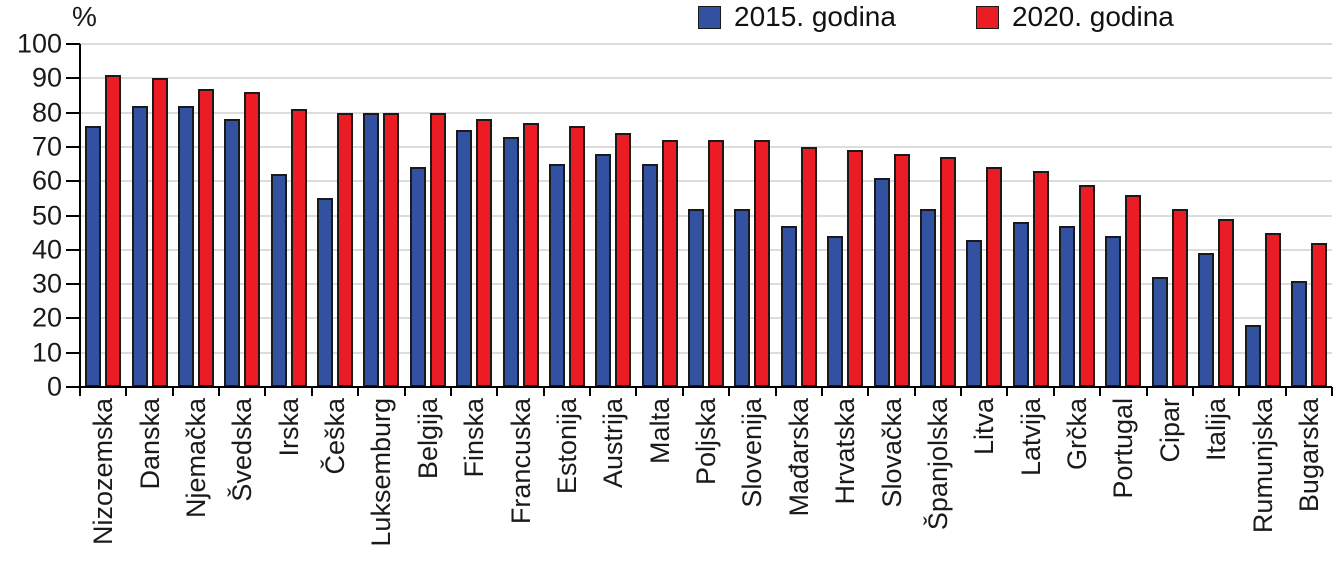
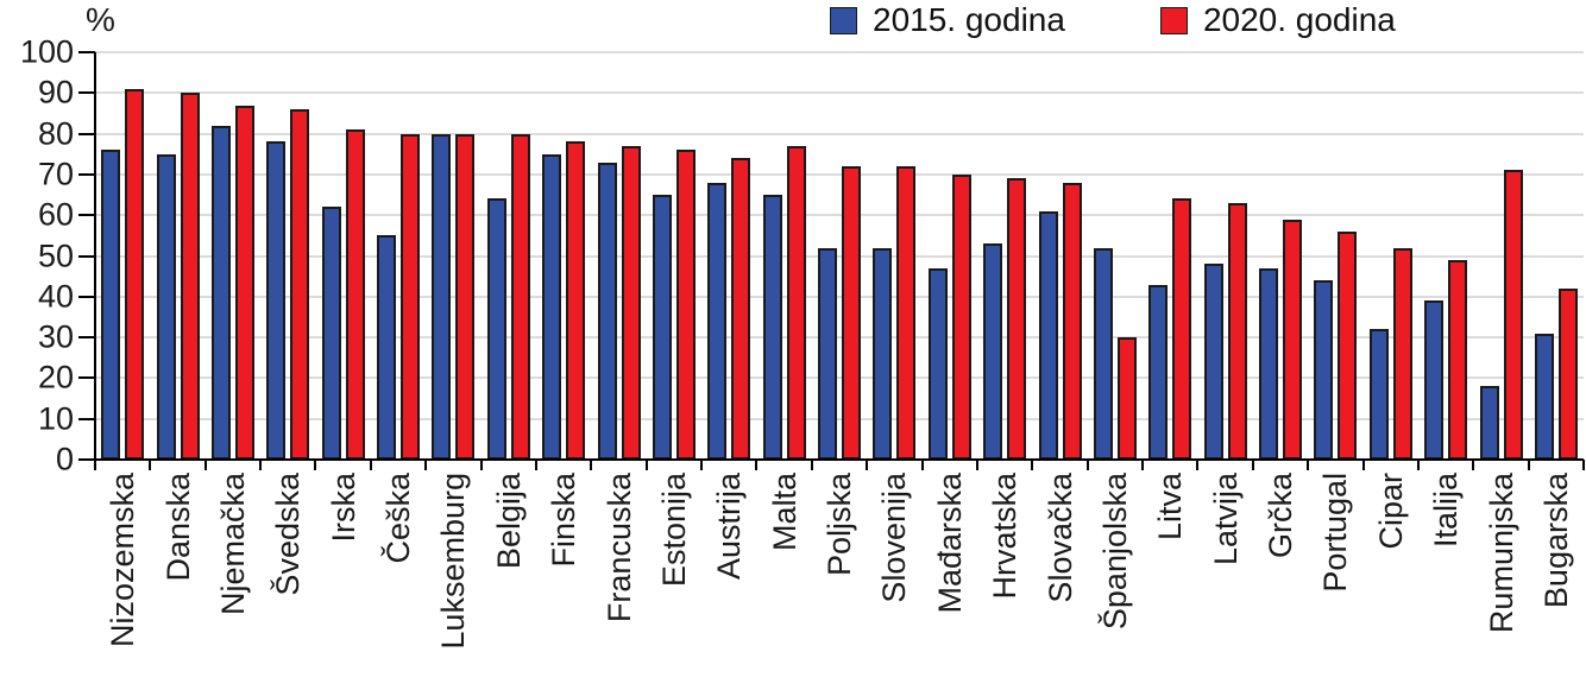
2015. godina/Danska: 82 -> 75
2020. godina/Malta: 72 -> 77
2015. godina/Hrvatska: 44 -> 53
2020. godina/Španjolska: 67 -> 30
2020. godina/Rumunjska: 45 -> 71
